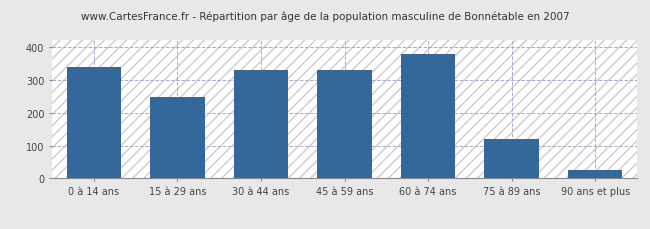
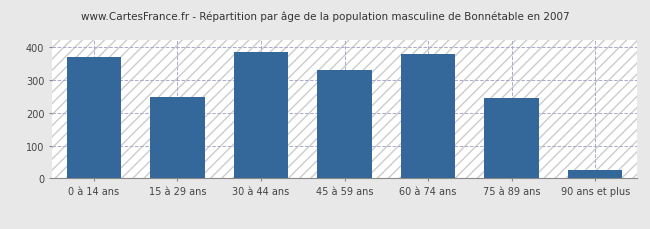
0 à 14 ans: 340 -> 368
30 à 44 ans: 330 -> 385
75 à 89 ans: 120 -> 246
